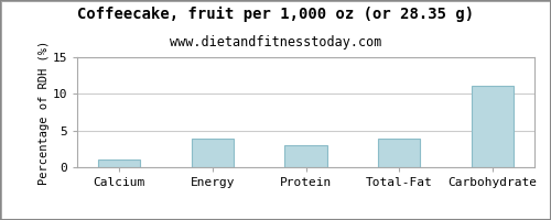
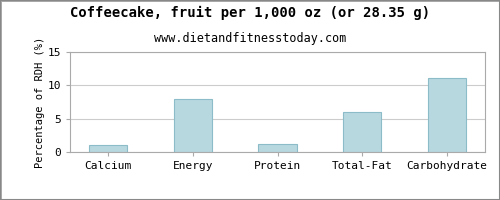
Energy: 3.9 -> 8.0
Protein: 3.0 -> 1.2
Total-Fat: 3.9 -> 6.0
